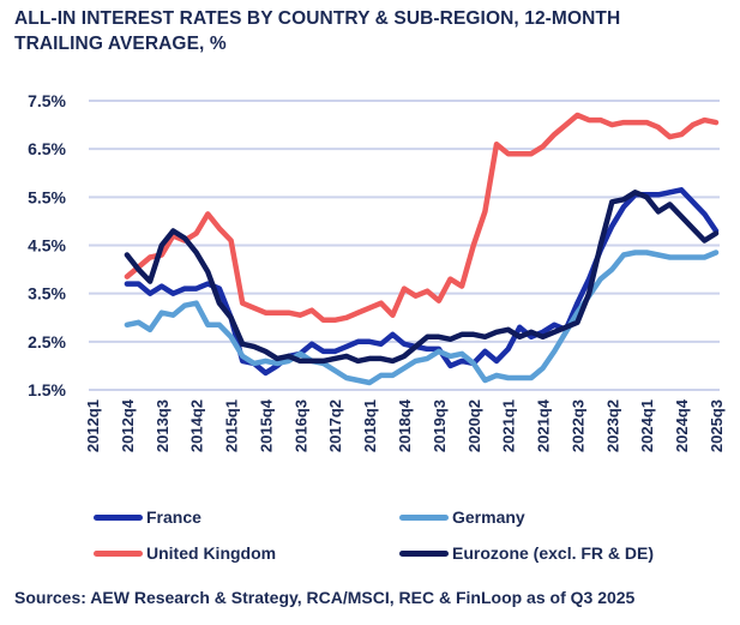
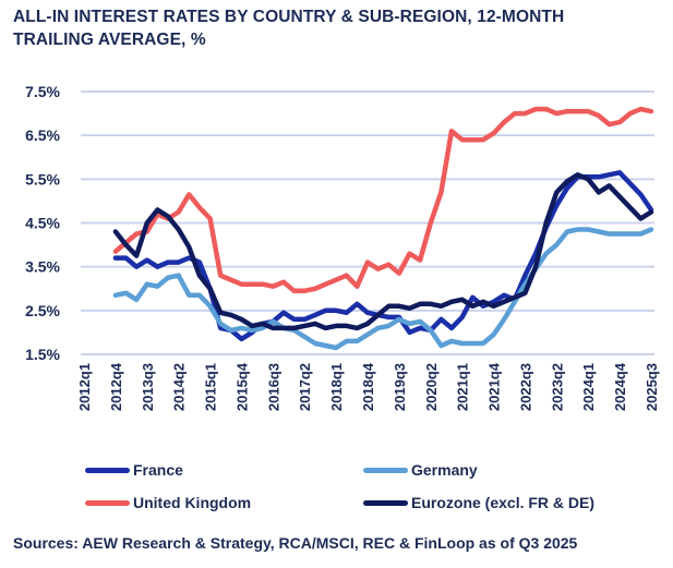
United Kingdom/2022q3: 7.2% -> 7.0%
Eurozone (excl. FR & DE)/2023q2: 5.4% -> 5.2%
